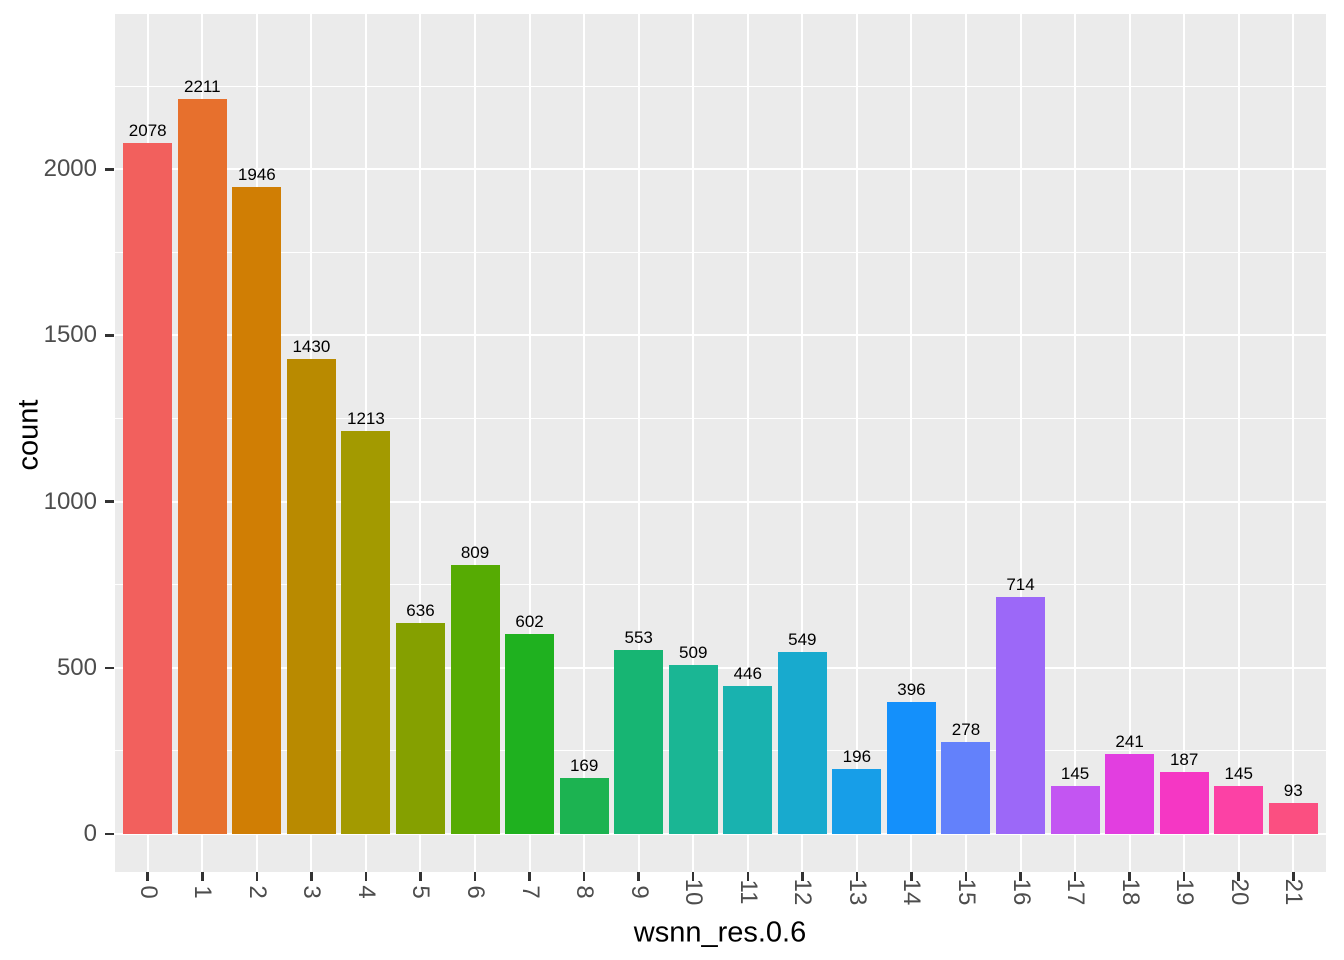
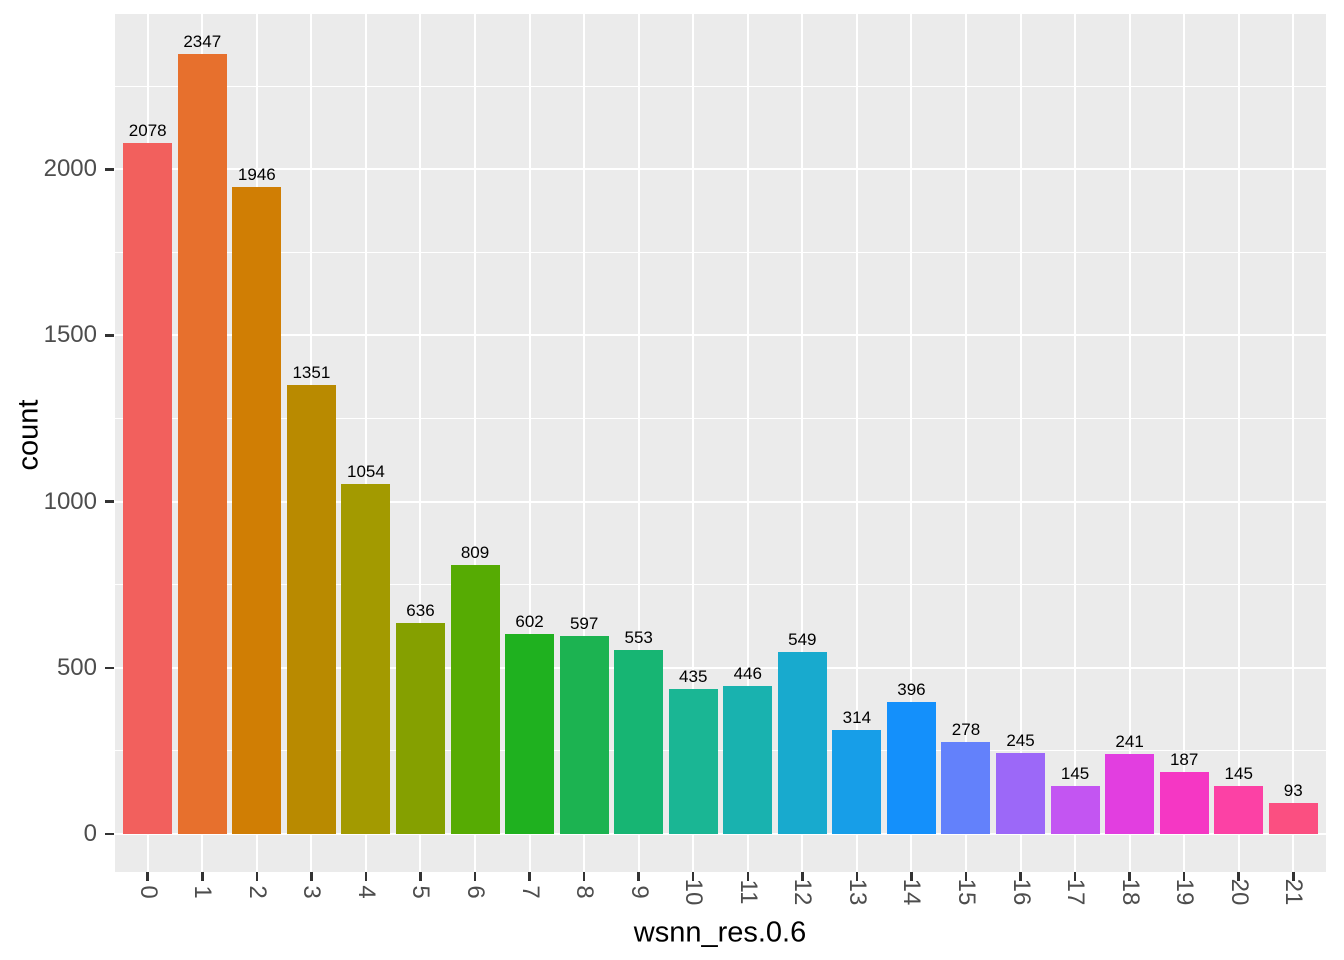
1: 2211 -> 2347
3: 1430 -> 1351
4: 1213 -> 1054
8: 169 -> 597
10: 509 -> 435
13: 196 -> 314
16: 714 -> 245
